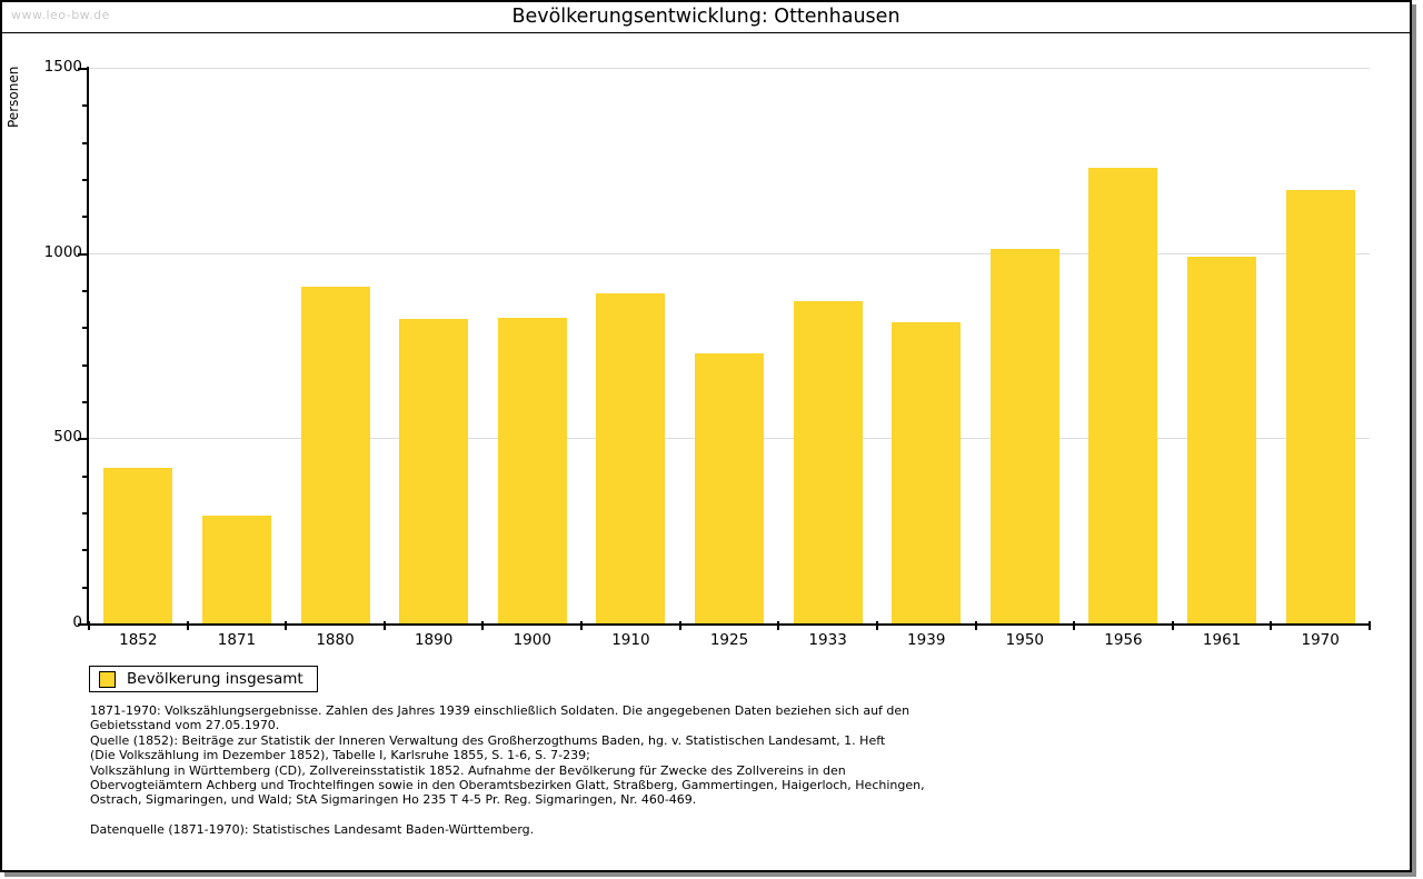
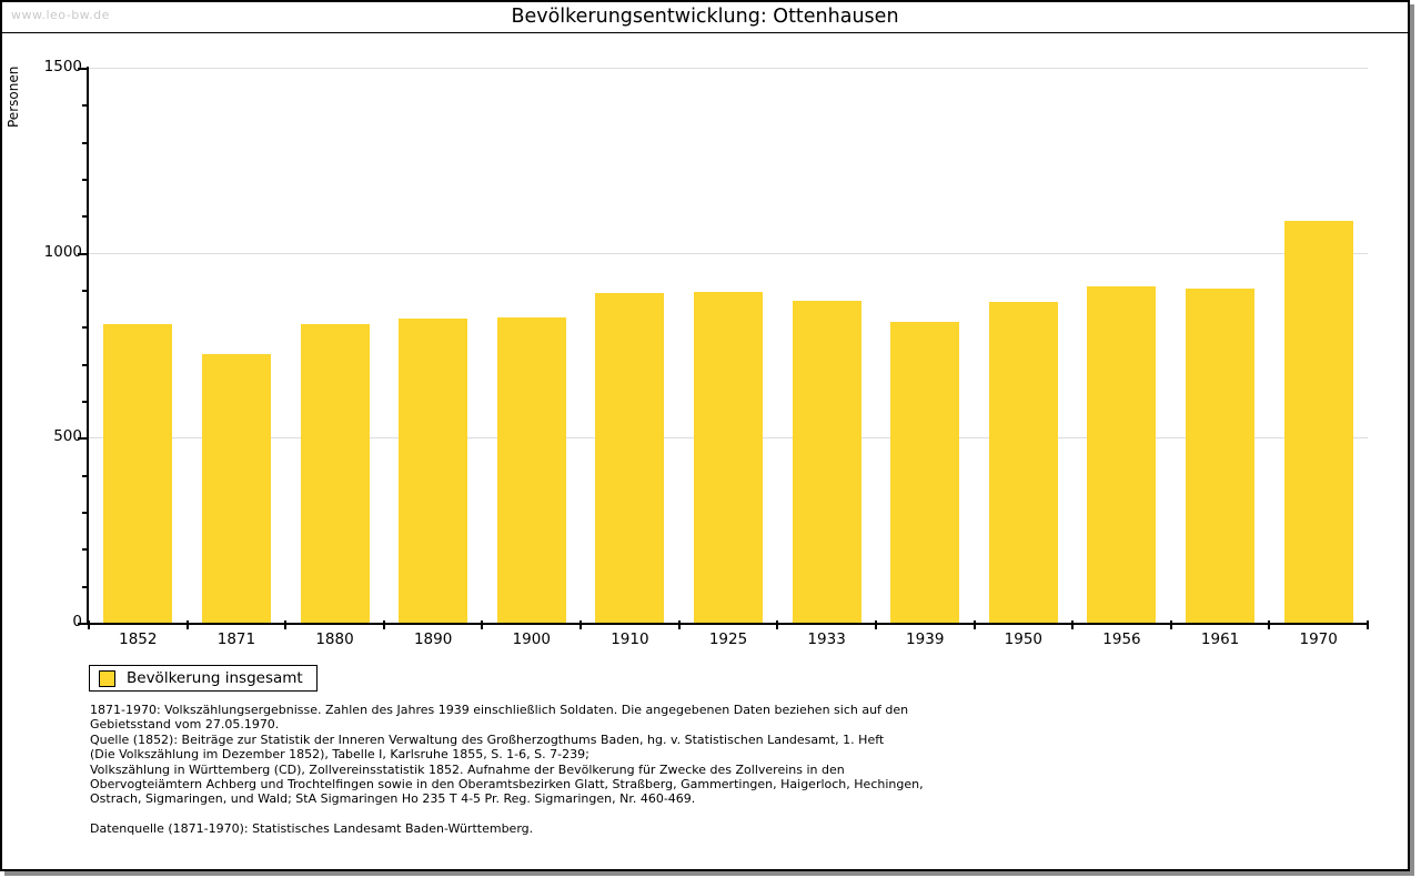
1852: 420 -> 810
1871: 290 -> 720
1880: 910 -> 810
1925: 730 -> 890
1950: 1010 -> 870
1956: 1230 -> 910
1961: 990 -> 900
1970: 1170 -> 1090
